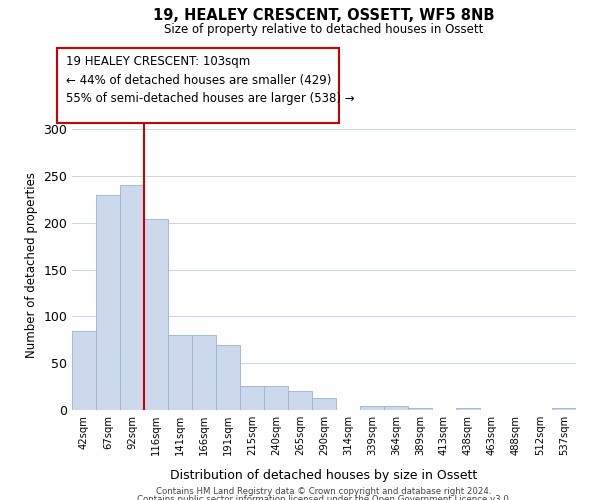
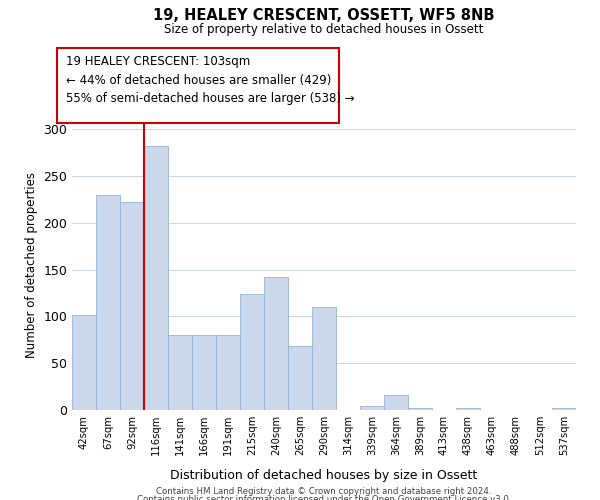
42sqm: 84 -> 102
92sqm: 240 -> 222
116sqm: 204 -> 282
191sqm: 69 -> 80
215sqm: 26 -> 124
240sqm: 26 -> 142
265sqm: 20 -> 68
290sqm: 13 -> 110
364sqm: 4 -> 16
